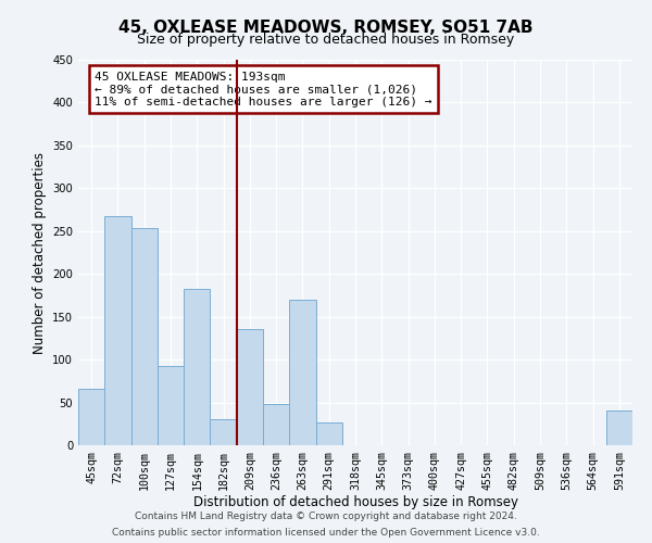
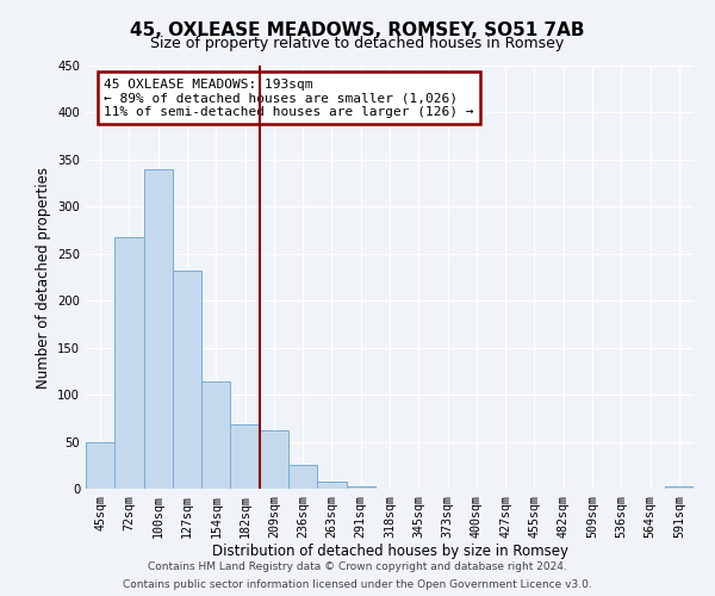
45sqm: 66 -> 50
100sqm: 254 -> 340
127sqm: 92 -> 232
154sqm: 182 -> 114
182sqm: 30 -> 68
209sqm: 136 -> 62
236sqm: 48 -> 25
263sqm: 170 -> 7
291sqm: 26 -> 2
591sqm: 40 -> 2
